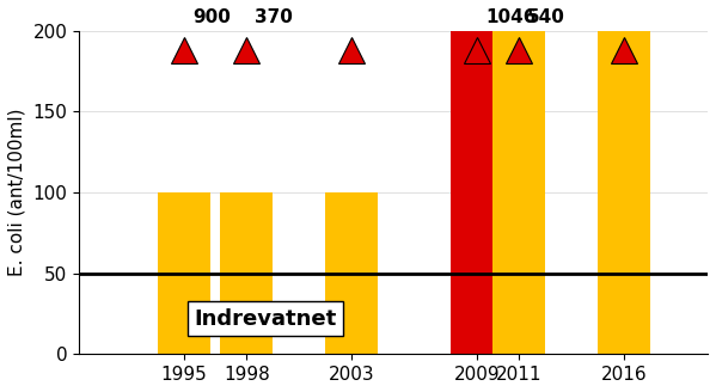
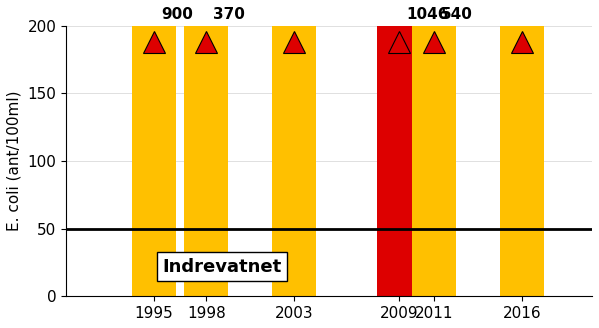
1995: 100 -> 200
1998: 100 -> 200
2003: 100 -> 200
